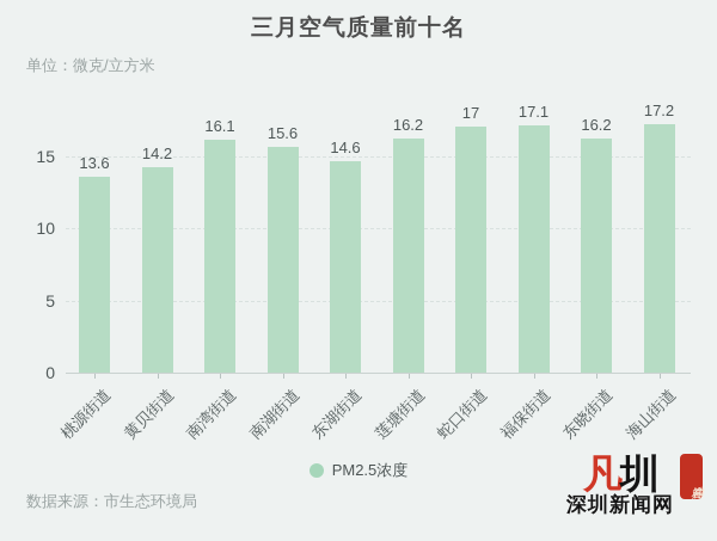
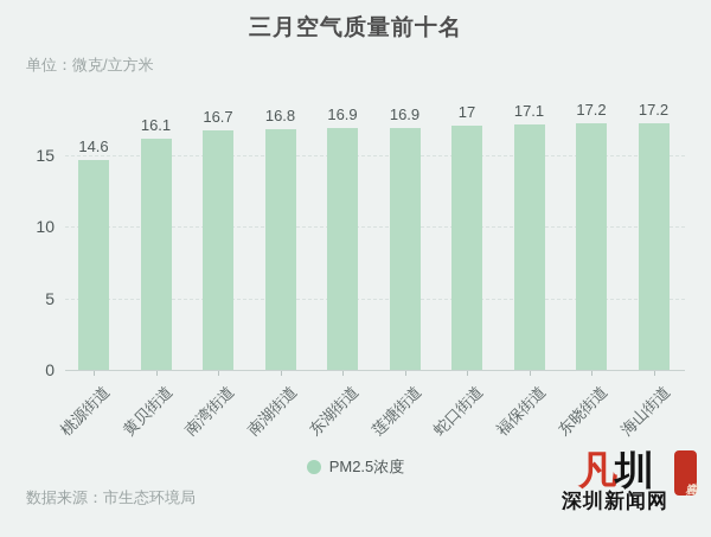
桃源街道: 13.6 -> 14.6
黄贝街道: 14.2 -> 16.1
南湾街道: 16.1 -> 16.7
南湖街道: 15.6 -> 16.8
东湖街道: 14.6 -> 16.9
莲塘街道: 16.2 -> 16.9
东晓街道: 16.2 -> 17.2
